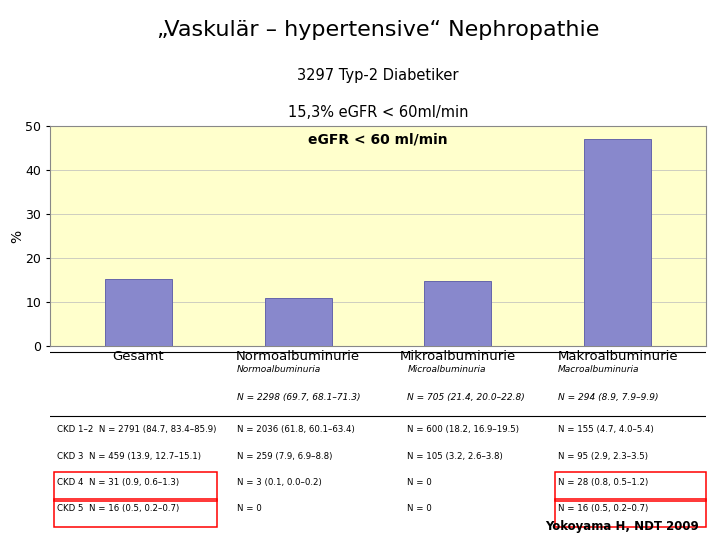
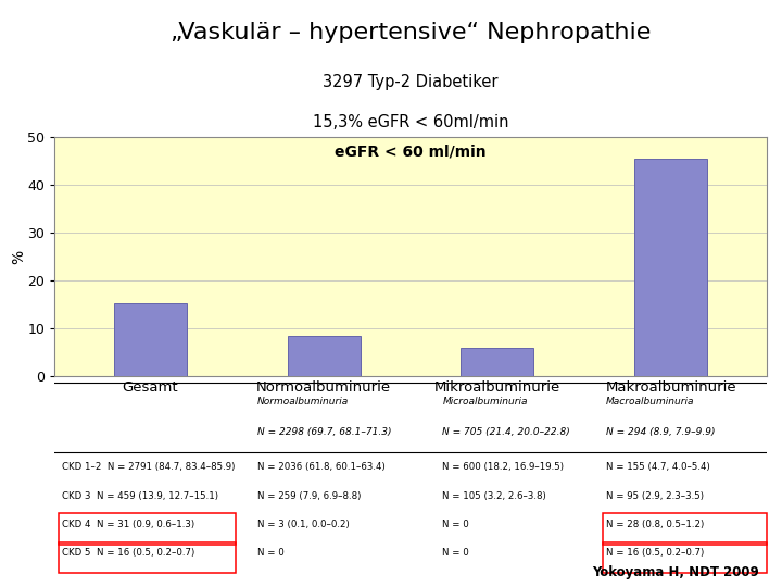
Normoalbuminurie: 11.0 -> 8.5
Mikroalbuminurie: 14.7 -> 6.0
Makroalbuminurie: 47.0 -> 45.5
